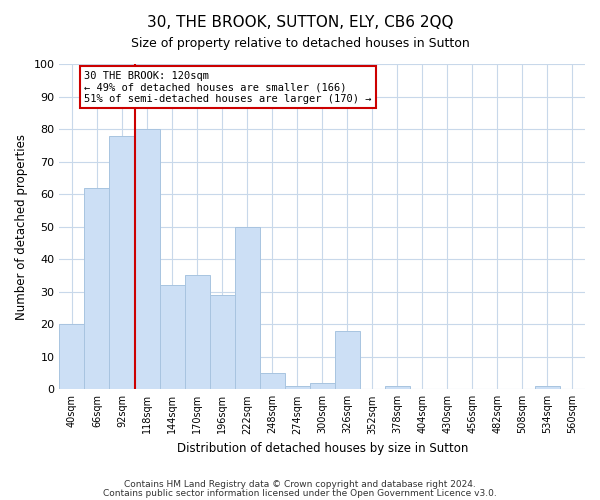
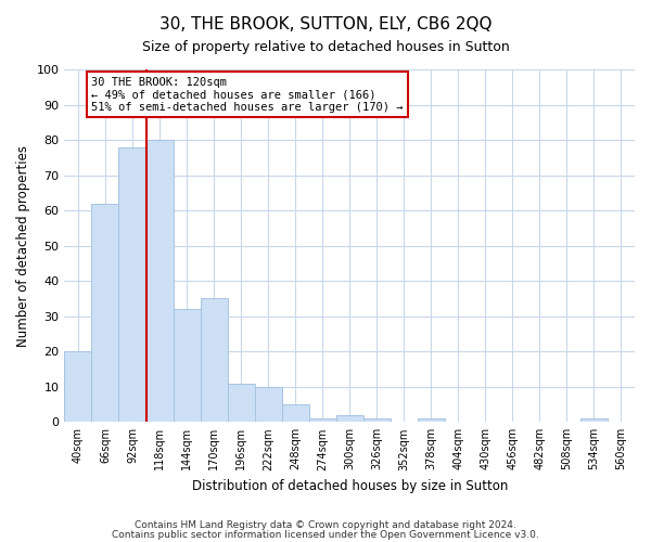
196sqm: 29 -> 11
222sqm: 50 -> 10
326sqm: 18 -> 1
